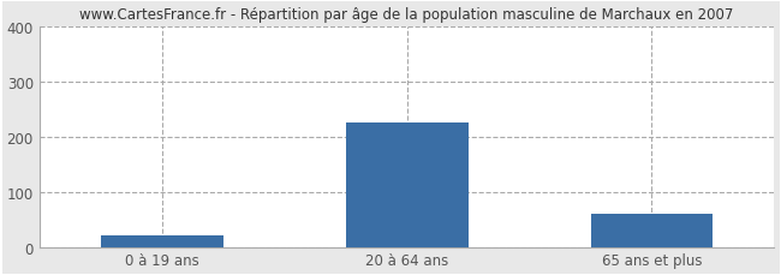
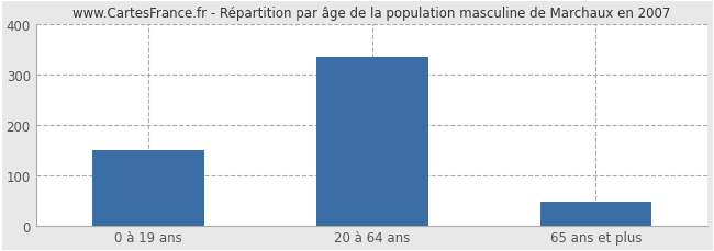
0 à 19 ans: 20 -> 148
20 à 64 ans: 225 -> 334
65 ans et plus: 60 -> 47
